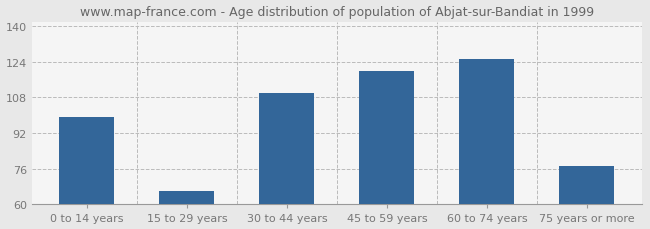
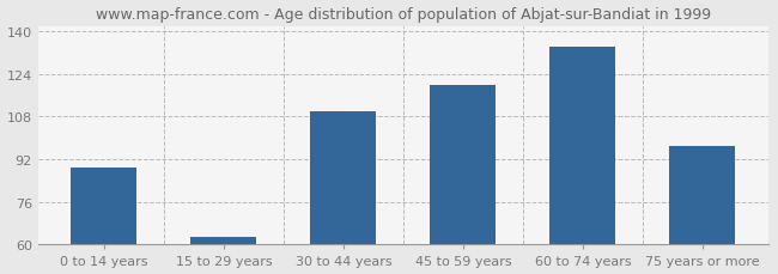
0 to 14 years: 99 -> 89
15 to 29 years: 66 -> 63
60 to 74 years: 125 -> 134
75 years or more: 77 -> 97
